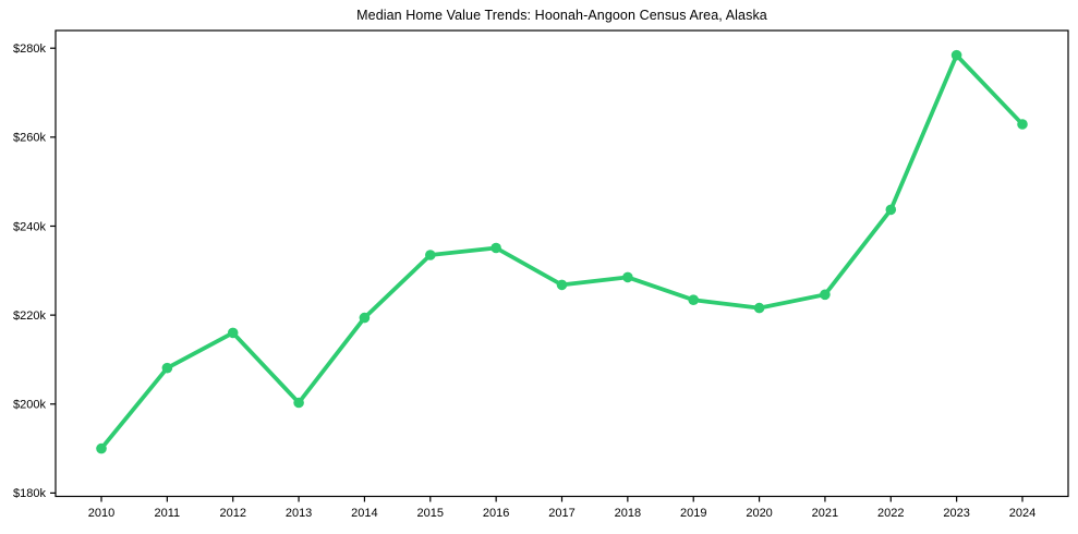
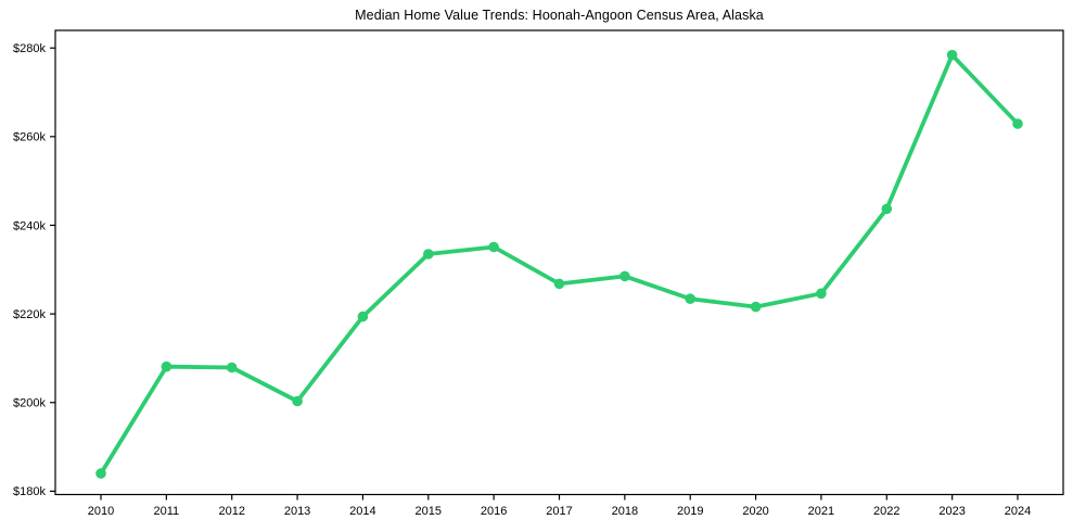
2010: $190k -> $184k
2012: $216k -> $208k
